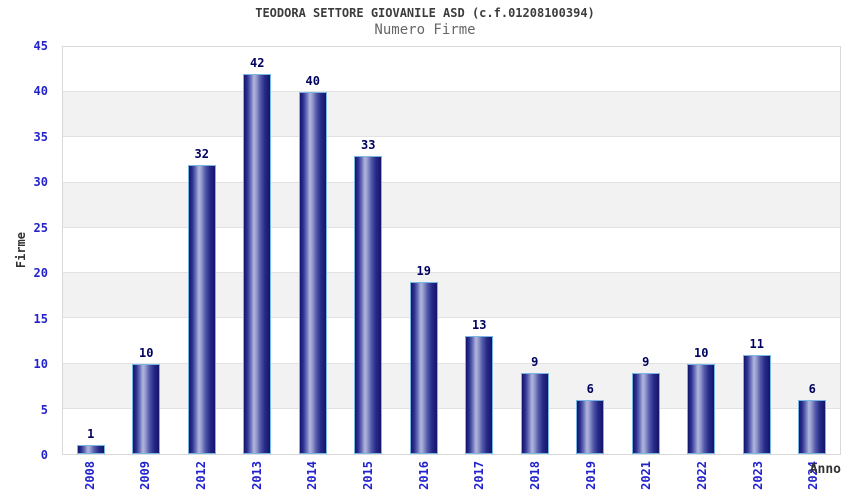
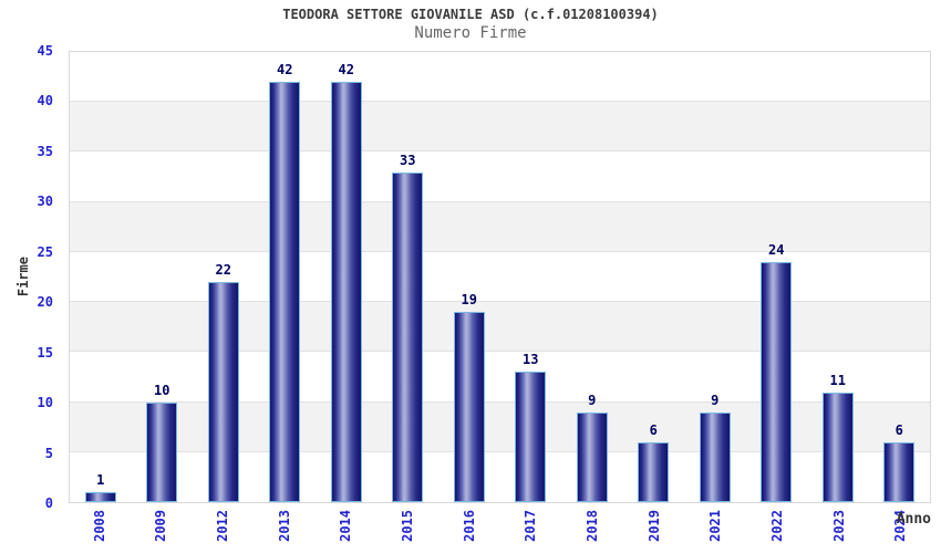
2012: 32 -> 22
2014: 40 -> 42
2022: 10 -> 24
